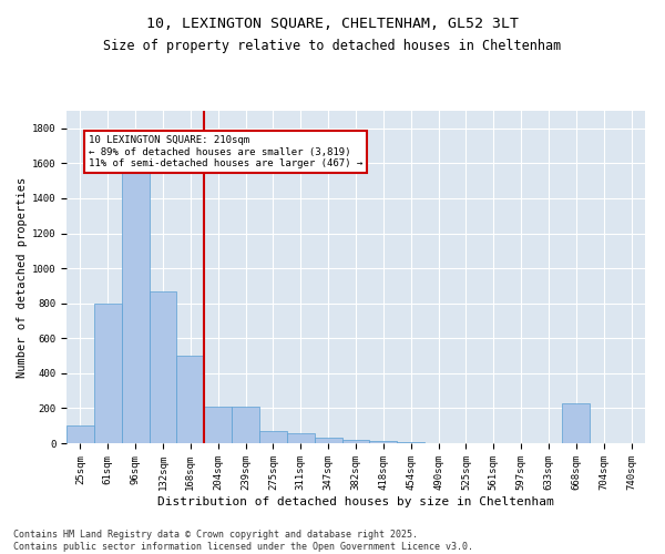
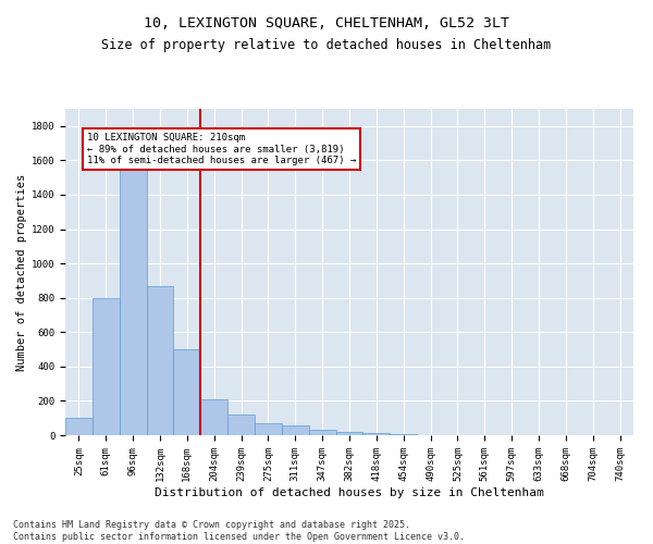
239sqm: 210 -> 120
668sqm: 230 -> 0
